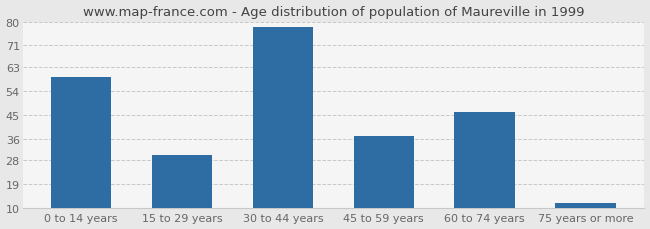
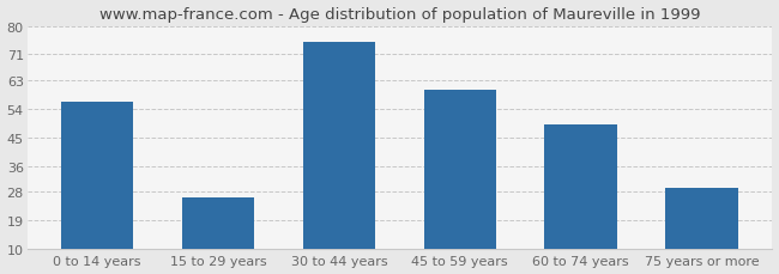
0 to 14 years: 59 -> 56
15 to 29 years: 30 -> 26
30 to 44 years: 78 -> 75
45 to 59 years: 37 -> 60
60 to 74 years: 46 -> 49
75 years or more: 12 -> 29
